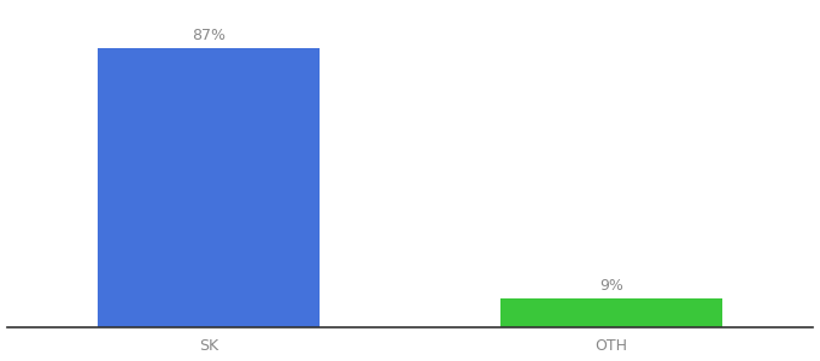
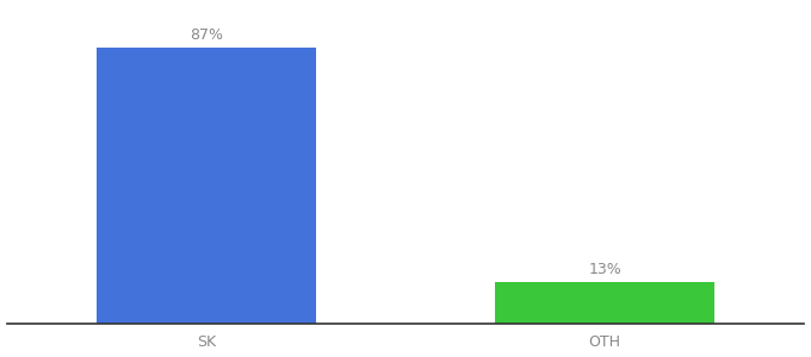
OTH: 9% -> 13%
